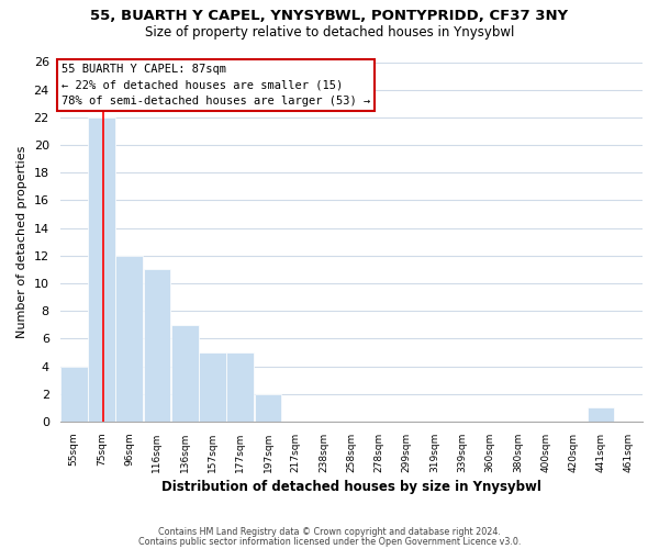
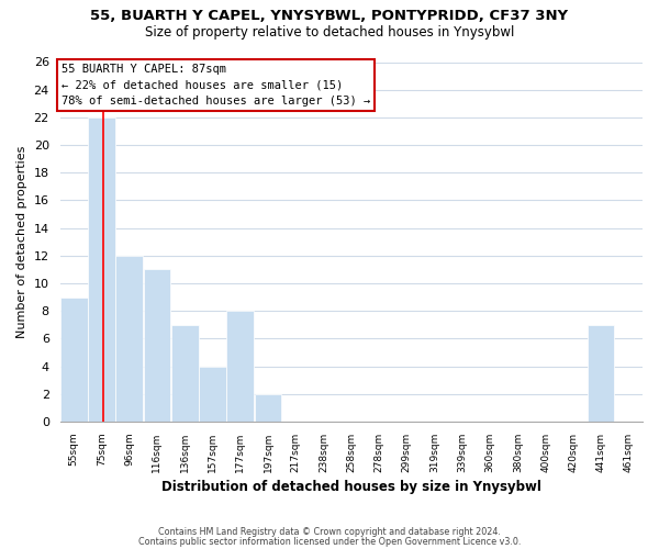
55sqm: 4 -> 9
157sqm: 5 -> 4
177sqm: 5 -> 8
441sqm: 1 -> 7
